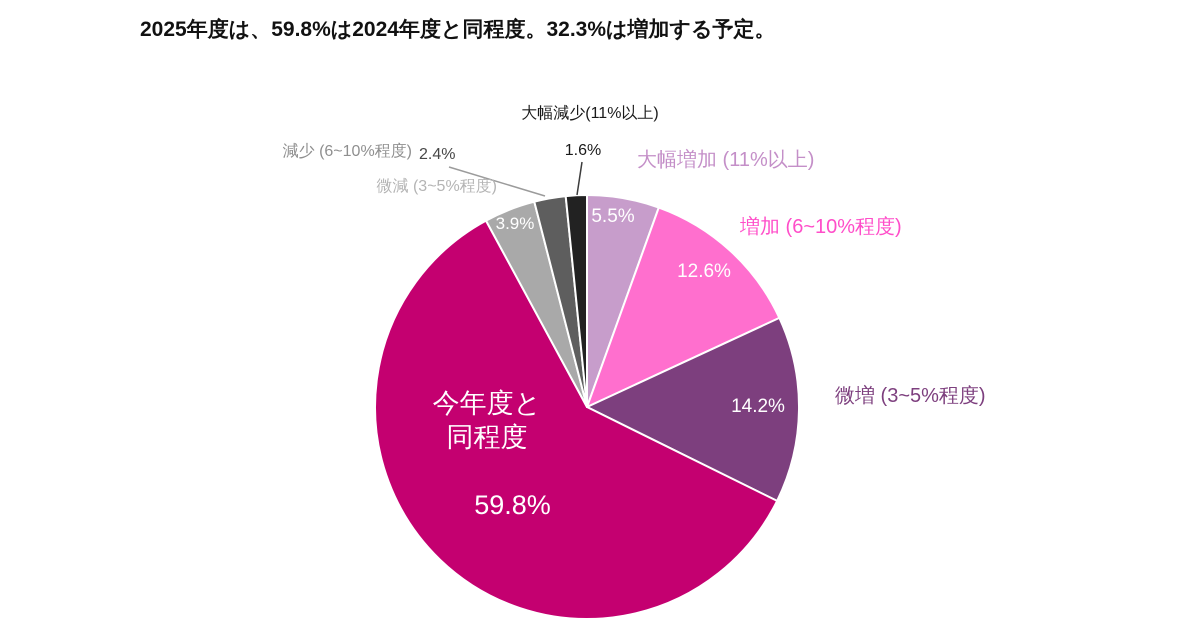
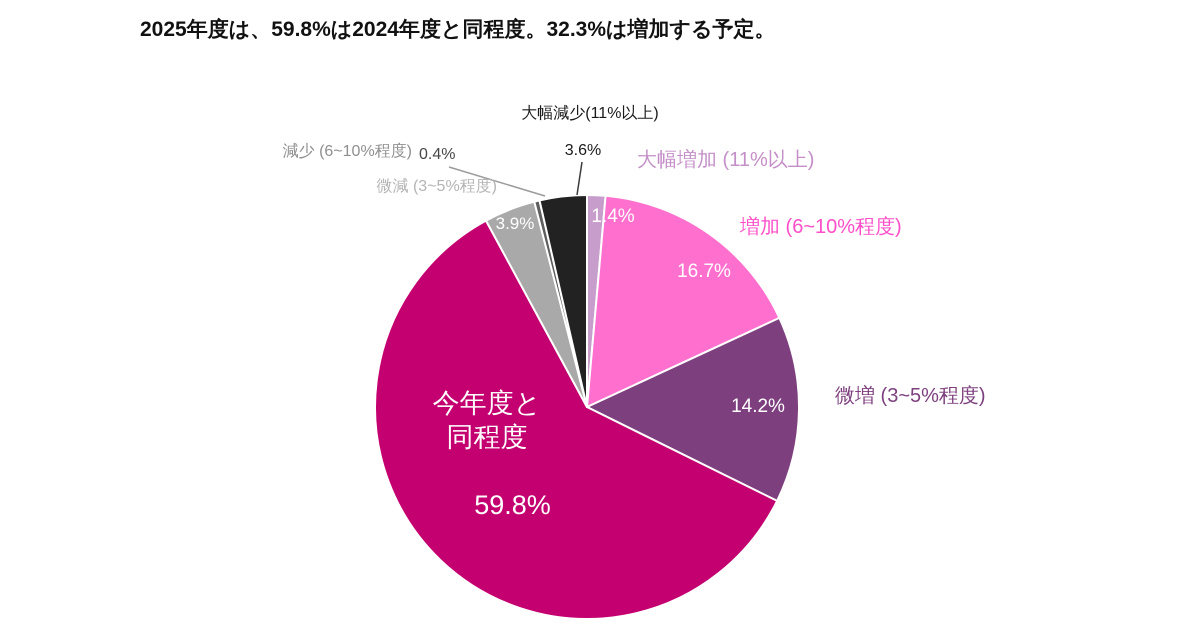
大幅増加 (11%以上): 5.5% -> 1.4%
増加 (6~10%程度): 12.6% -> 16.7%
減少 (6~10%程度): 2.4% -> 0.4%
大幅減少(11%以上): 1.6% -> 3.6%
